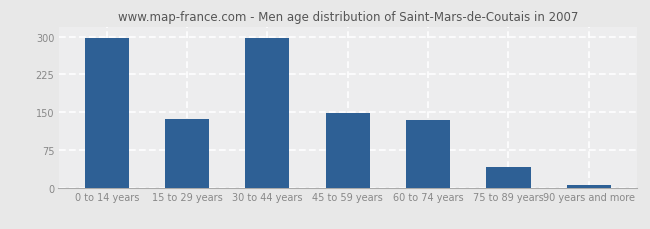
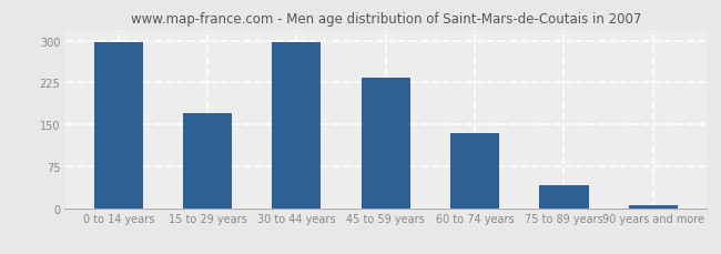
15 to 29 years: 136 -> 170
45 to 59 years: 148 -> 233
